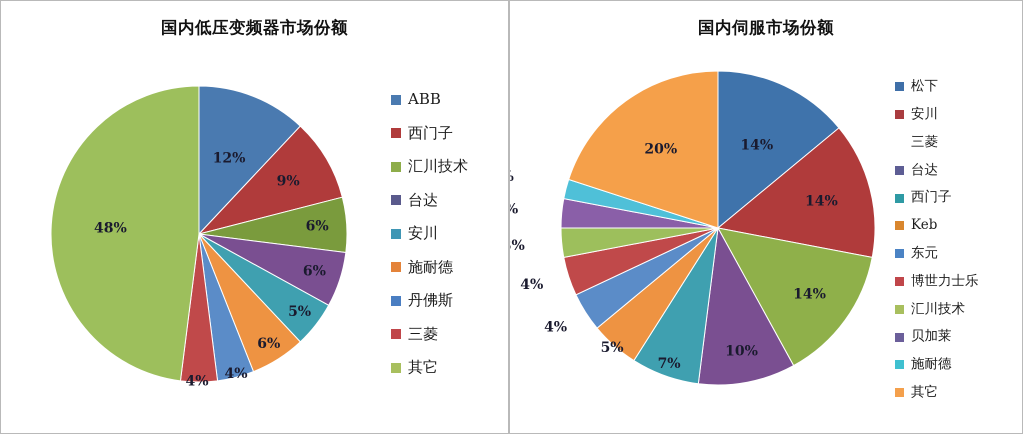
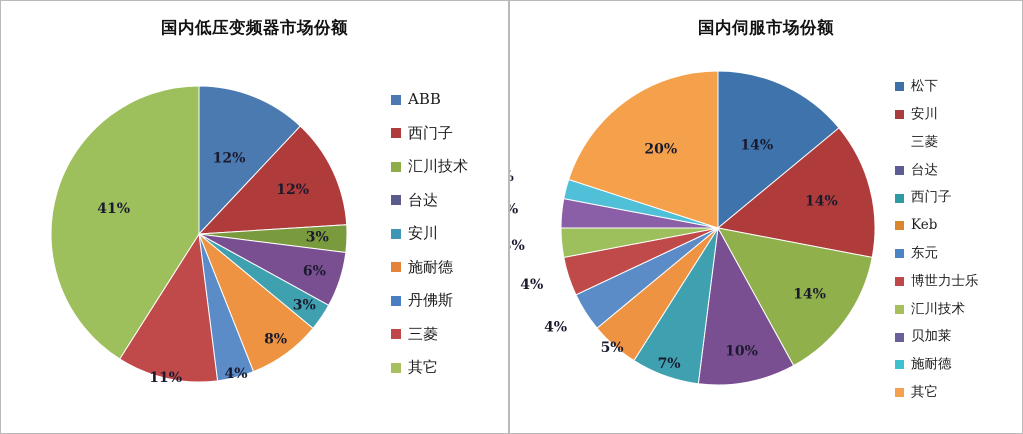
国内低压变频器市场份额/西门子: 9% -> 12%
国内低压变频器市场份额/汇川技术: 6% -> 3%
国内低压变频器市场份额/安川: 5% -> 3%
国内低压变频器市场份额/施耐德: 6% -> 8%
国内低压变频器市场份额/三菱: 4% -> 11%
国内低压变频器市场份额/其它: 48% -> 41%
